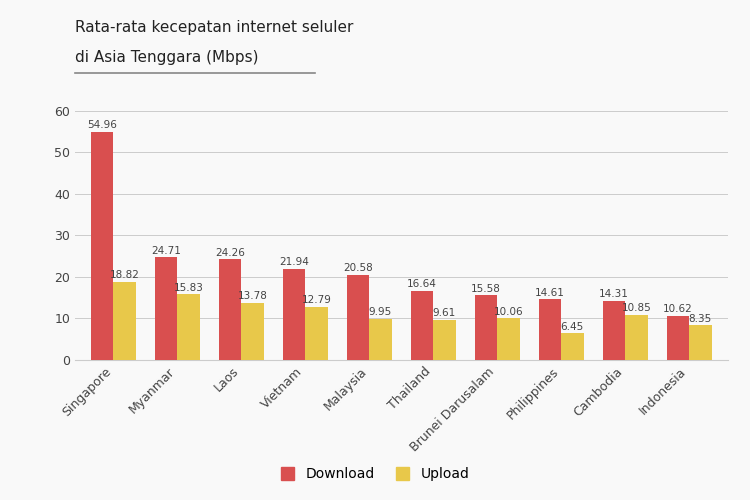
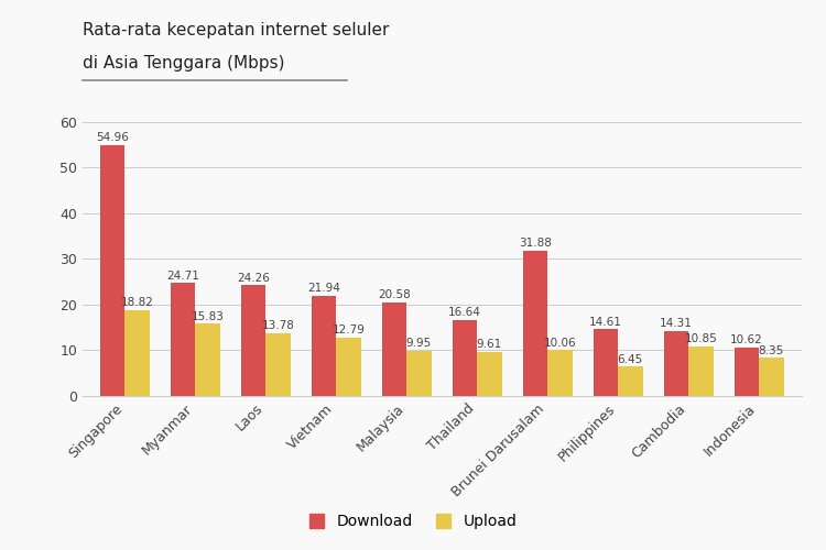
Download/Brunei Darusalam: 15.58 -> 31.88
